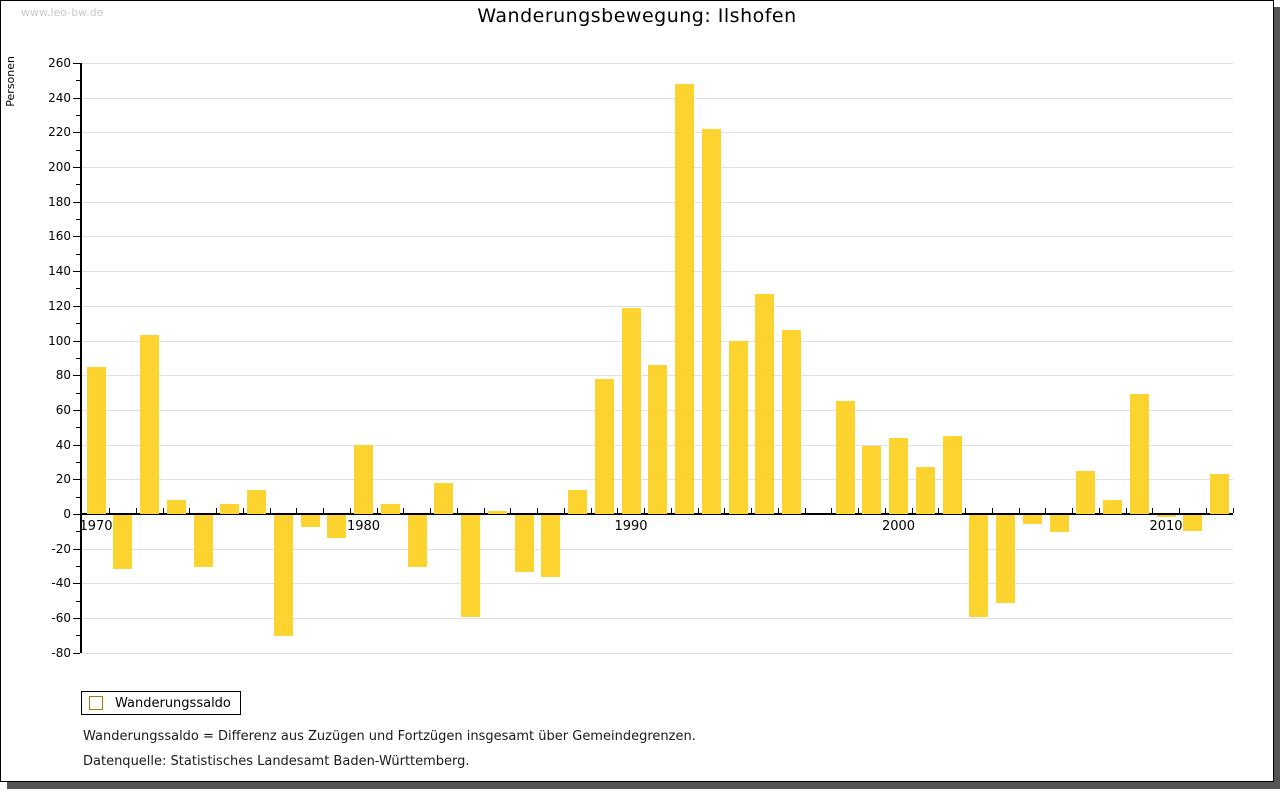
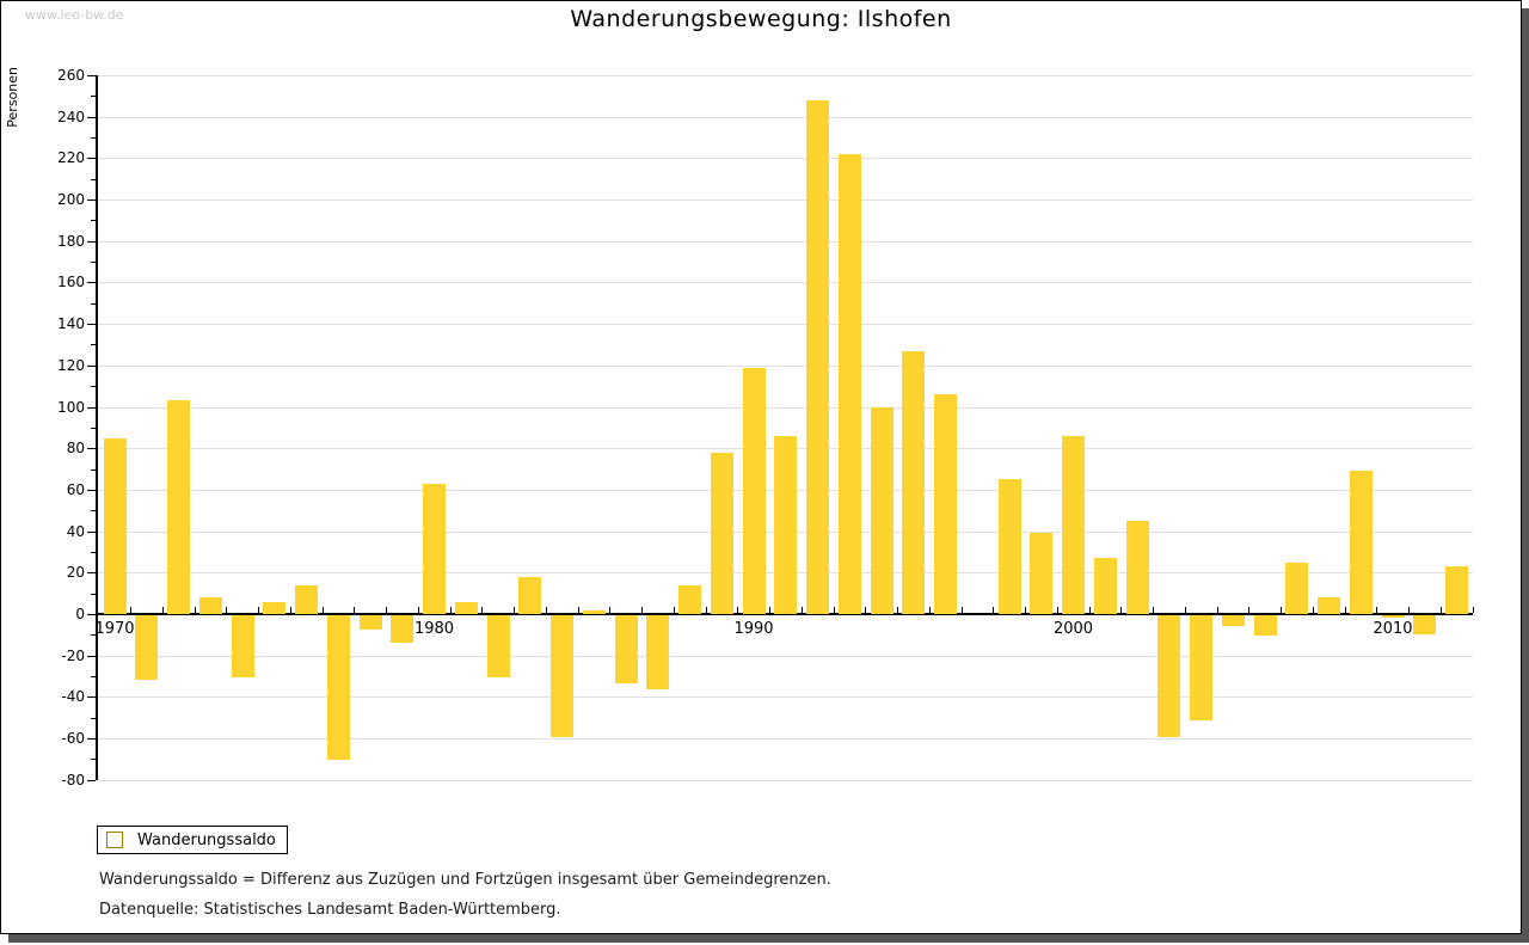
1980: 40 -> 63
2000: 44 -> 86
